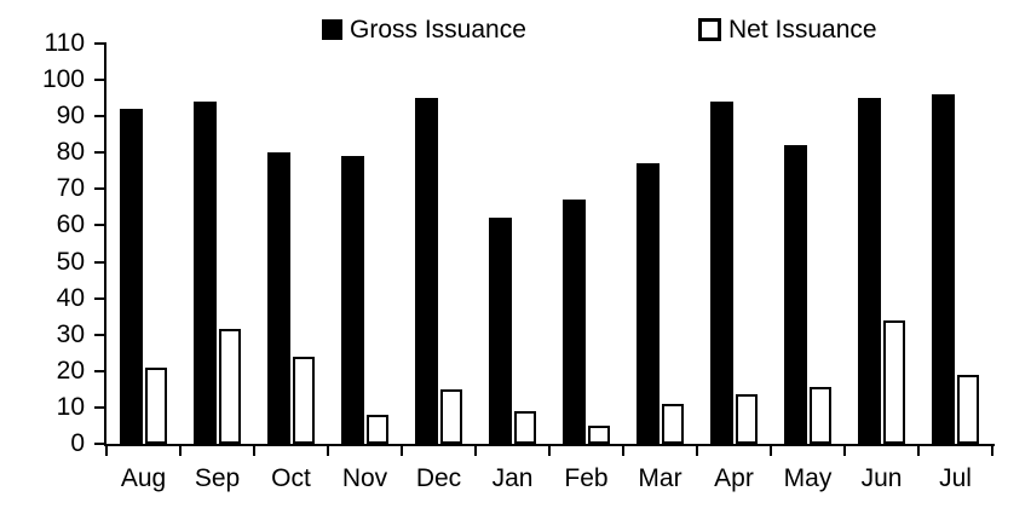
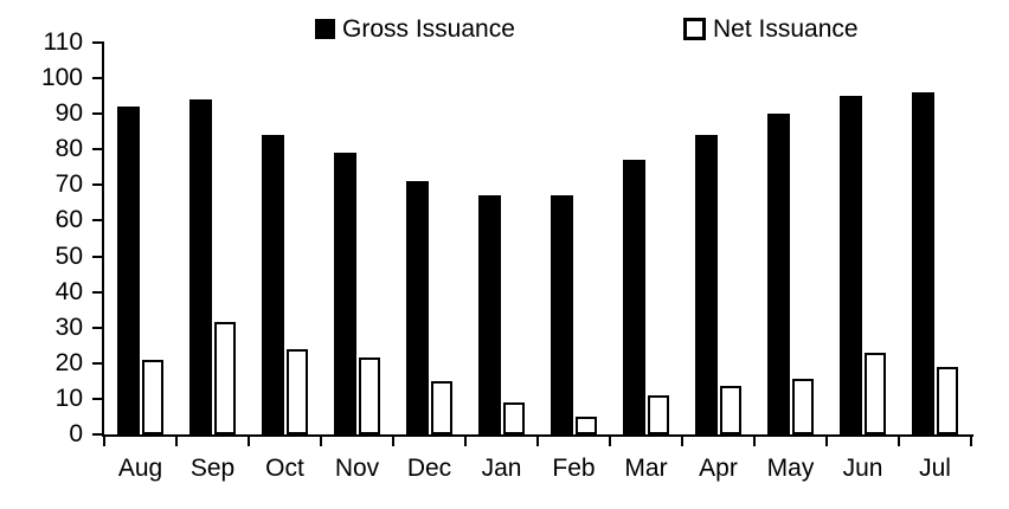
Gross Issuance/Oct: 80 -> 84
Net Issuance/Nov: 8 -> 22
Gross Issuance/Dec: 95 -> 71
Gross Issuance/Jan: 62 -> 67
Gross Issuance/Apr: 94 -> 84
Gross Issuance/May: 82 -> 90
Net Issuance/Jun: 34 -> 23
